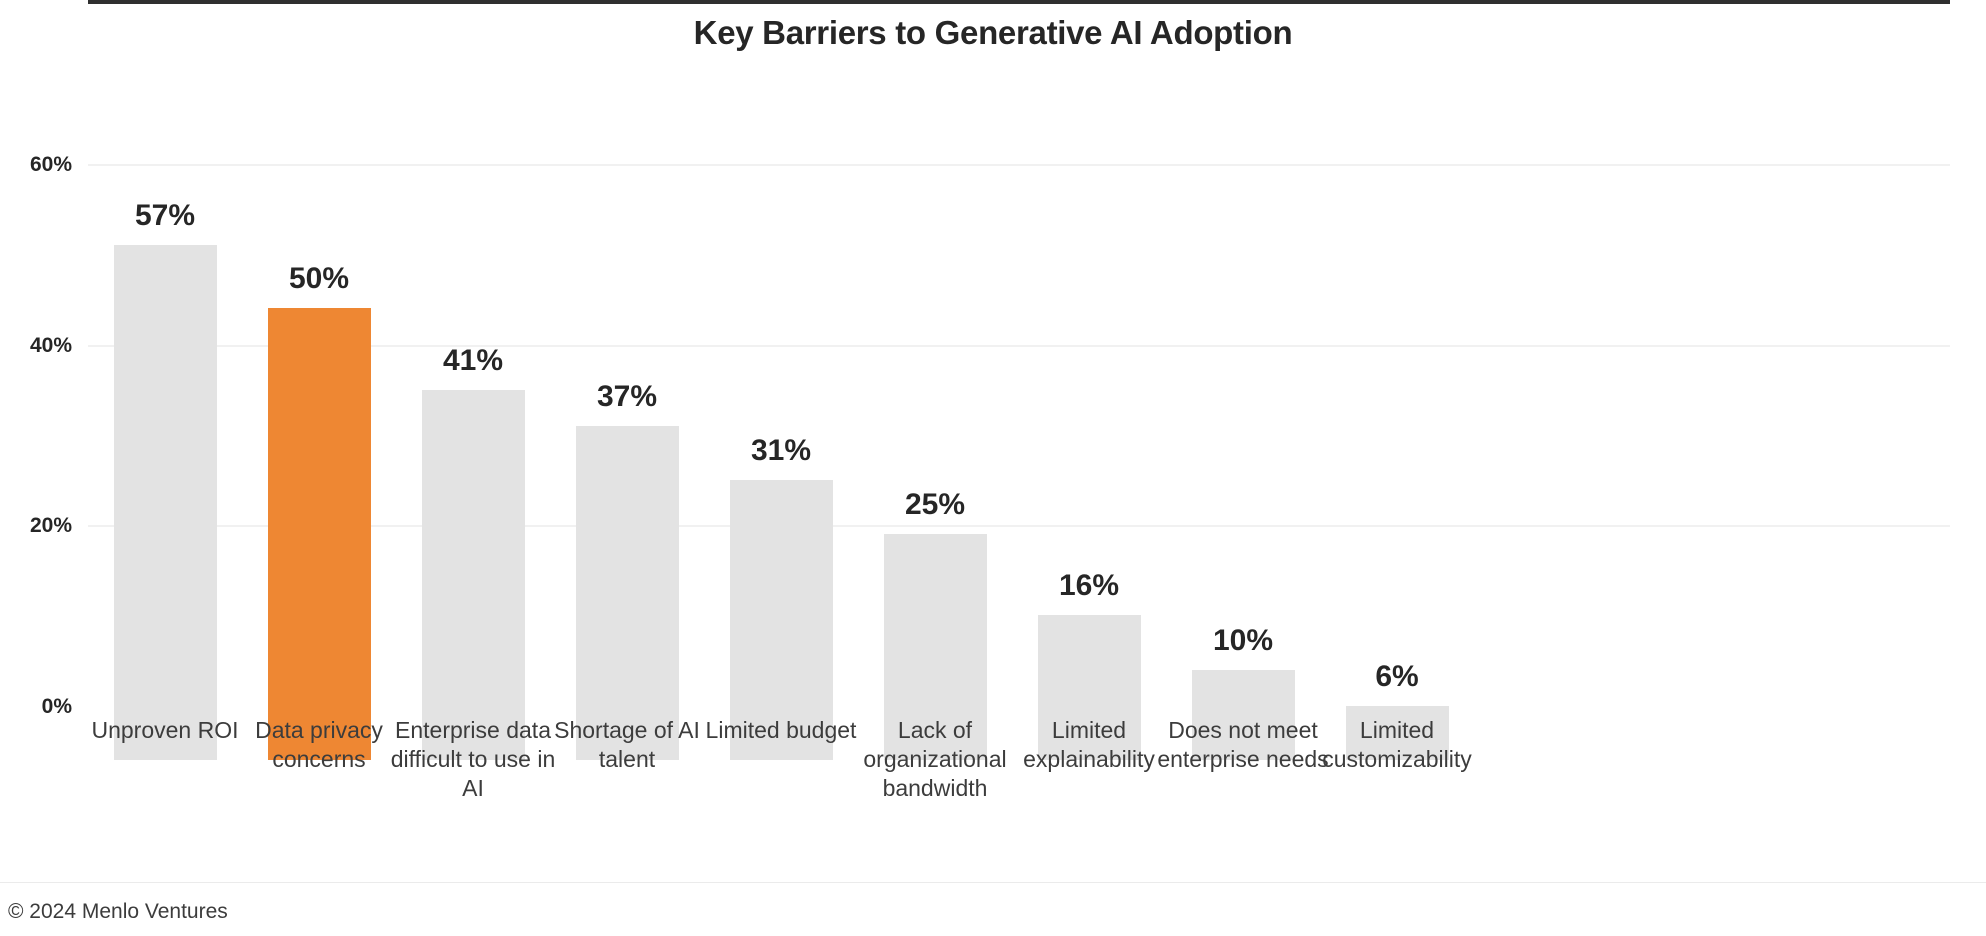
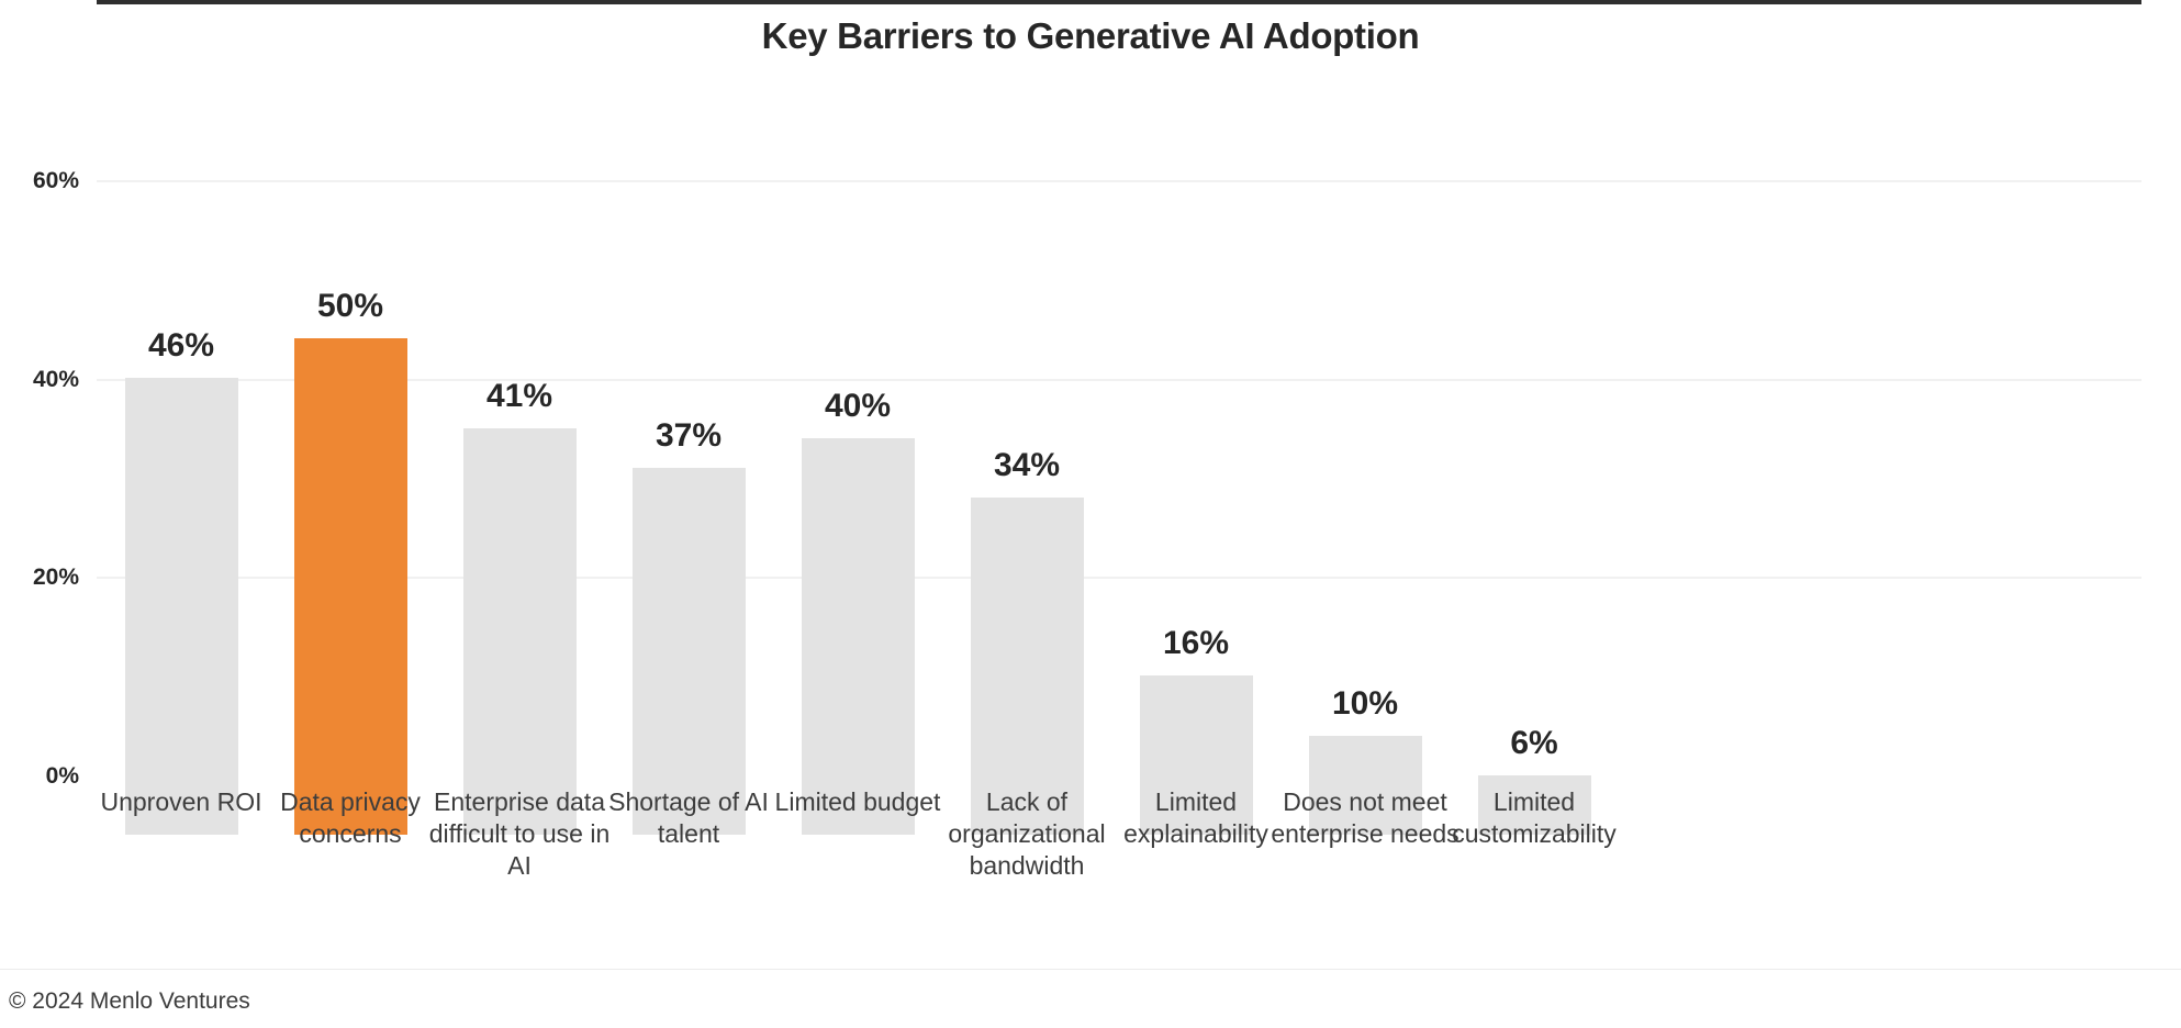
Unproven ROI: 57% -> 46%
Limited budget: 31% -> 40%
Lack of organizational bandwidth: 25% -> 34%
